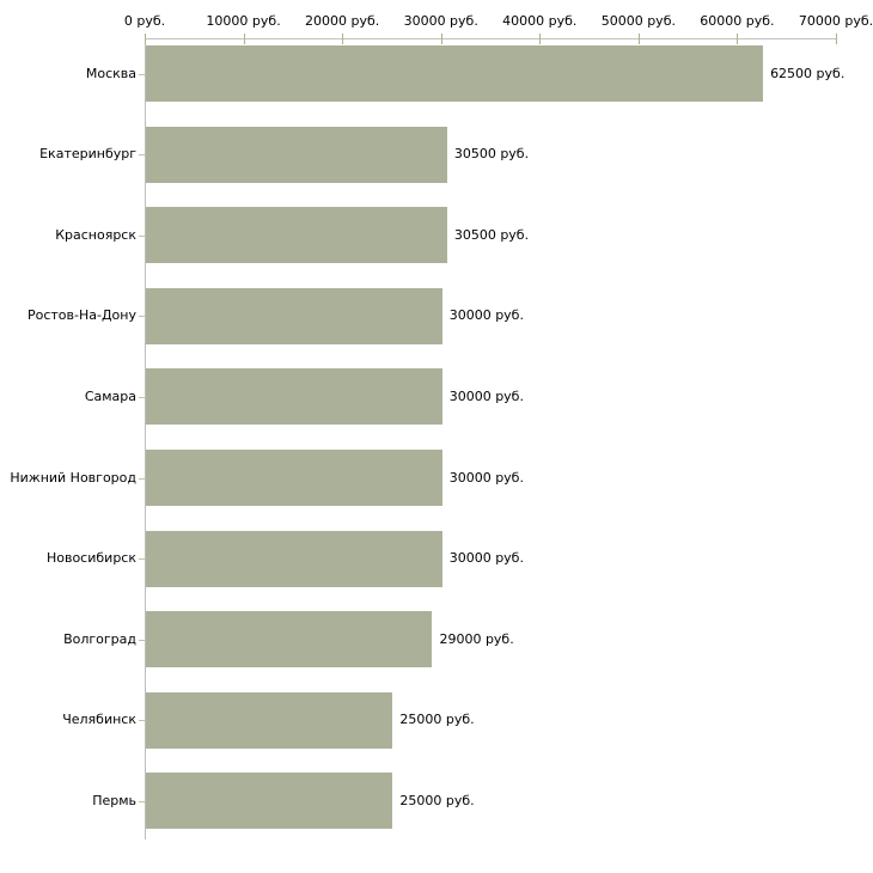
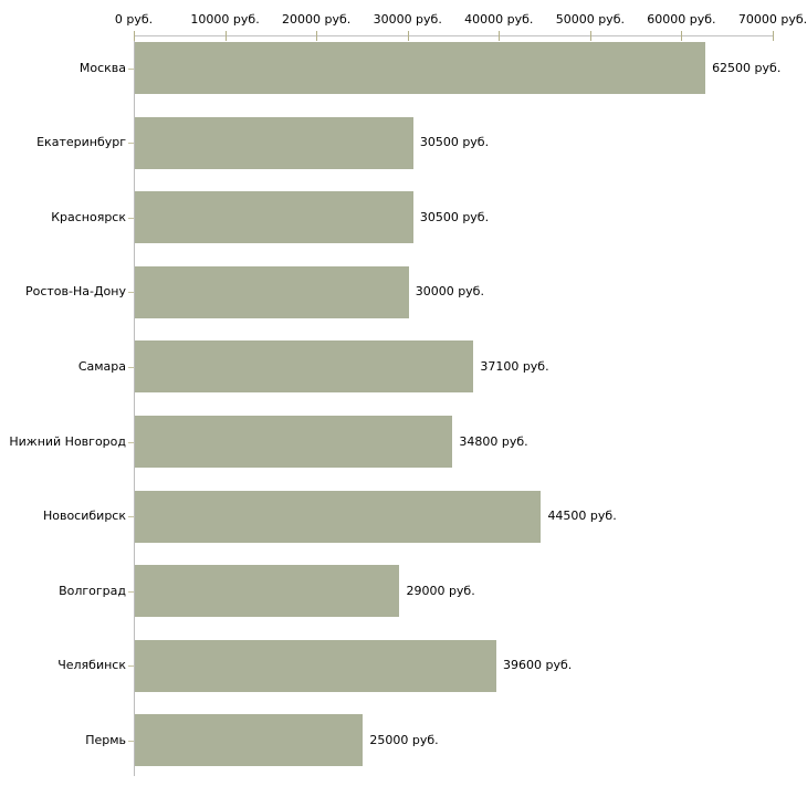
Самара: 30000 -> 37100
Нижний Новгород: 30000 -> 34800
Новосибирск: 30000 -> 44500
Челябинск: 25000 -> 39600
